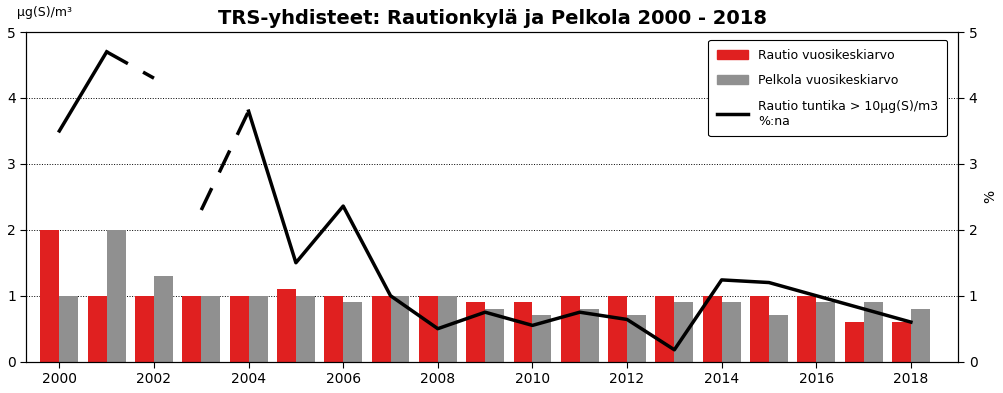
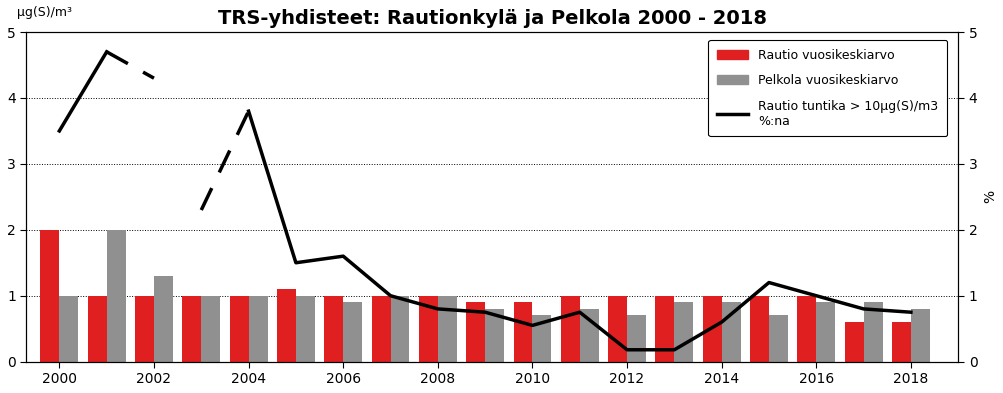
Rautio tuntika > 10μg(S)/m3 %:na/2006: 2.36 -> 1.60
Rautio tuntika > 10μg(S)/m3 %:na/2008: 0.50 -> 0.80
Rautio tuntika > 10μg(S)/m3 %:na/2012: 0.64 -> 0.18
Rautio tuntika > 10μg(S)/m3 %:na/2014: 1.24 -> 0.60
Rautio tuntika > 10μg(S)/m3 %:na/2018: 0.60 -> 0.75
